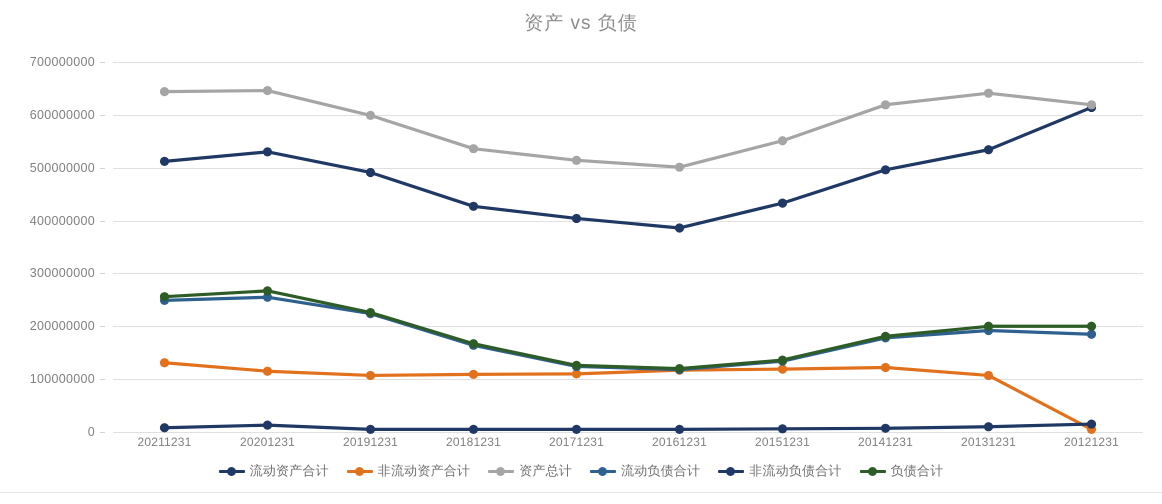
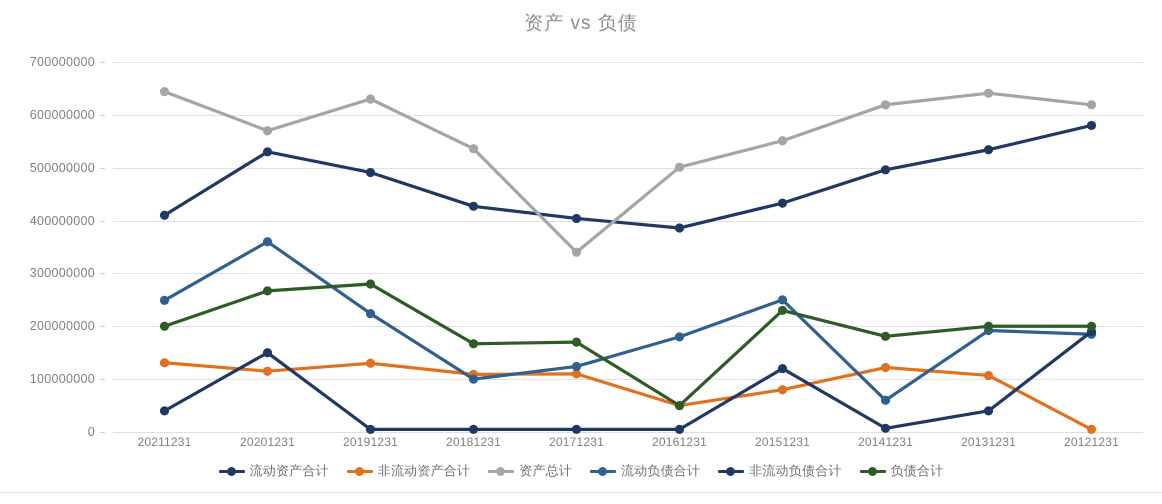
流动资产合计/20211231: 510000000 -> 410000000
非流动负债合计/20211231: 10000000 -> 40000000
负债合计/20211231: 260000000 -> 200000000
资产总计/20201231: 650000000 -> 570000000
流动负债合计/20201231: 260000000 -> 360000000
非流动负债合计/20201231: 10000000 -> 150000000
非流动资产合计/20191231: 110000000 -> 130000000
资产总计/20191231: 600000000 -> 630000000
负债合计/20191231: 230000000 -> 280000000
流动负债合计/20181231: 160000000 -> 100000000
资产总计/20171231: 510000000 -> 340000000
负债合计/20171231: 130000000 -> 170000000
非流动资产合计/20161231: 120000000 -> 50000000
流动负债合计/20161231: 120000000 -> 180000000
负债合计/20161231: 120000000 -> 50000000
非流动资产合计/20151231: 120000000 -> 80000000
流动负债合计/20151231: 130000000 -> 250000000
非流动负债合计/20151231: 10000000 -> 120000000
负债合计/20151231: 140000000 -> 230000000
流动负债合计/20141231: 180000000 -> 60000000
非流动负债合计/20131231: 10000000 -> 40000000
流动资产合计/20121231: 610000000 -> 580000000
非流动负债合计/20121231: 20000000 -> 190000000
